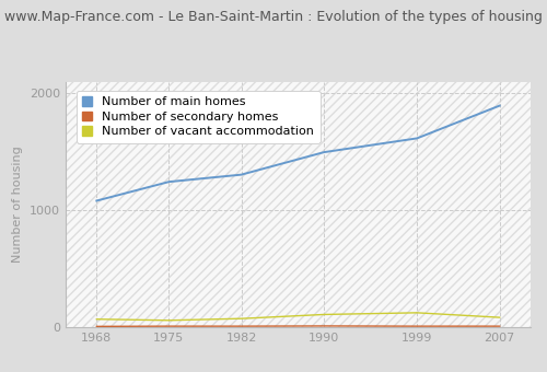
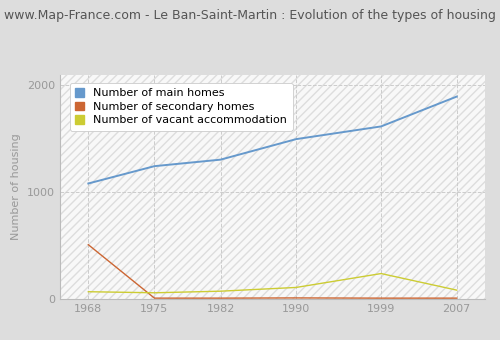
Number of secondary homes/1968: 10 -> 510
Number of vacant accommodation/1999: 120 -> 240
